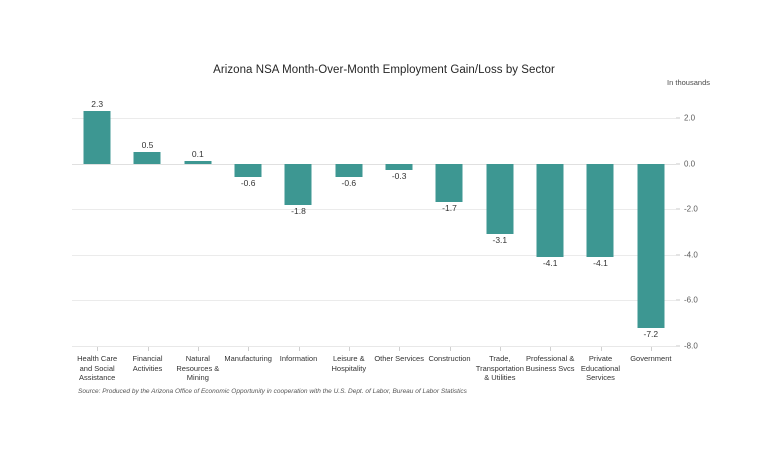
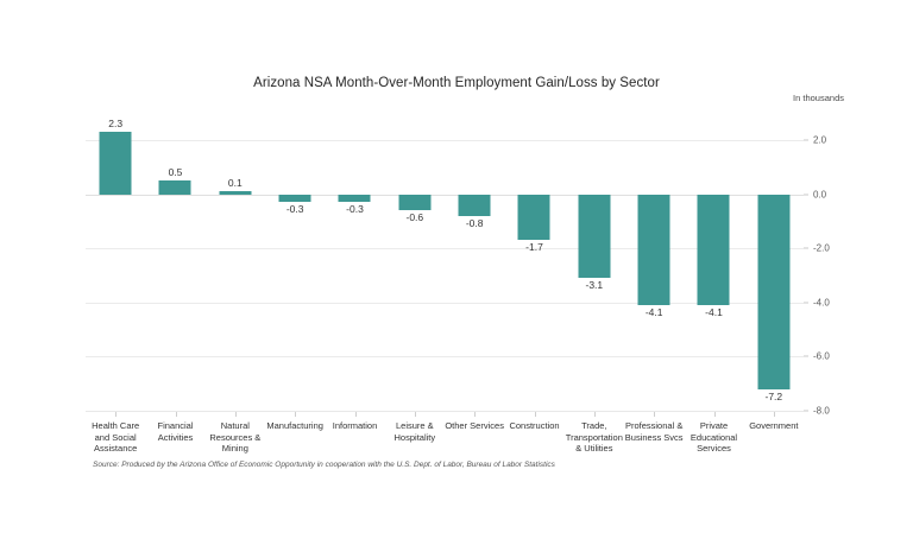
Manufacturing: -0.6 -> -0.3
Information: -1.8 -> -0.3
Other Services: -0.3 -> -0.8
